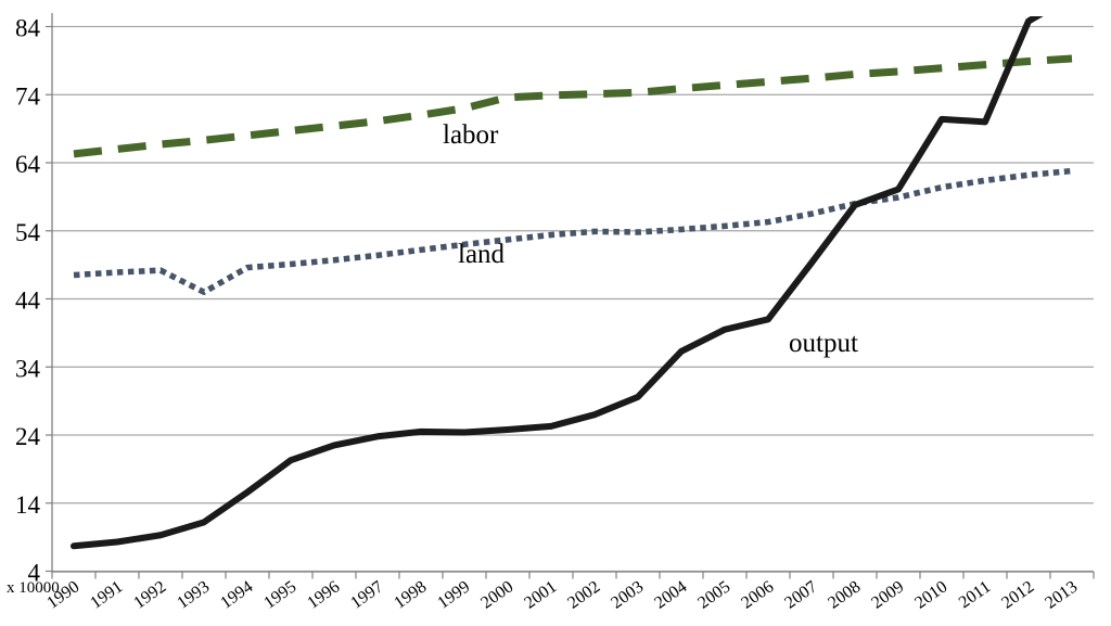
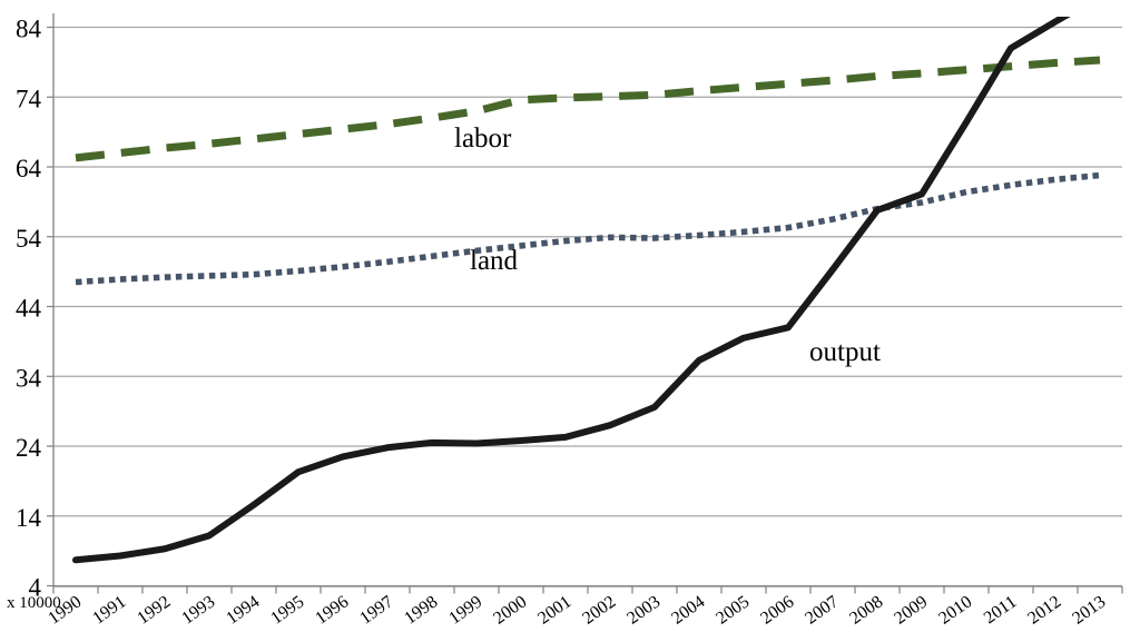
land/1993: 45 -> 48
output/2011: 70 -> 81
